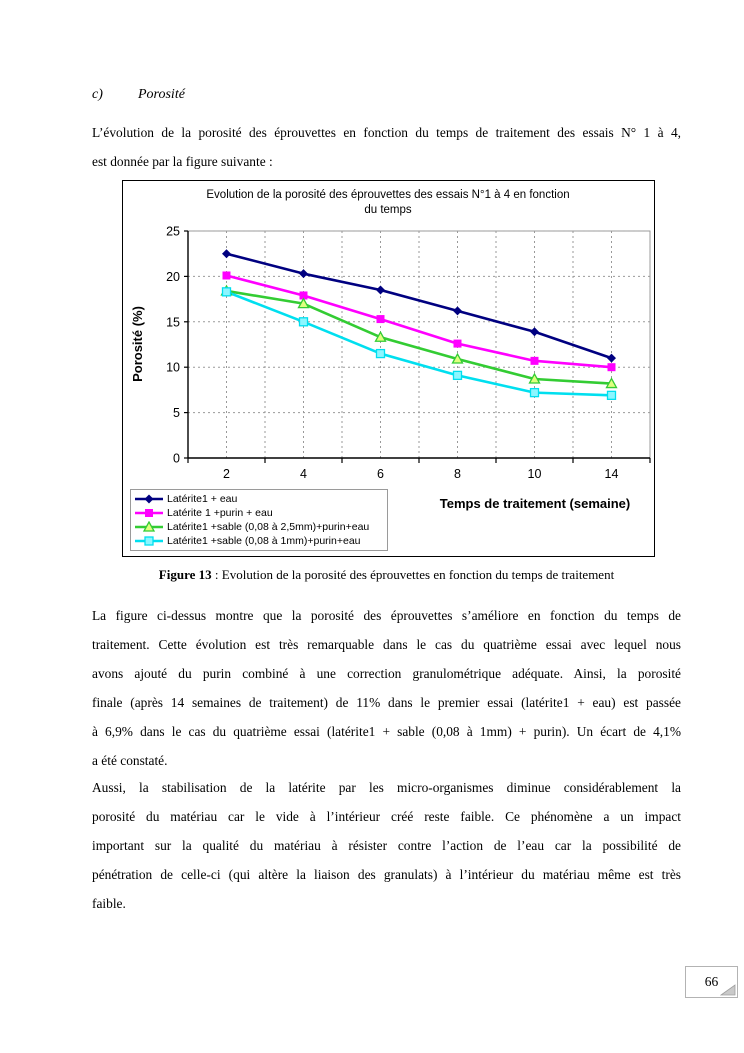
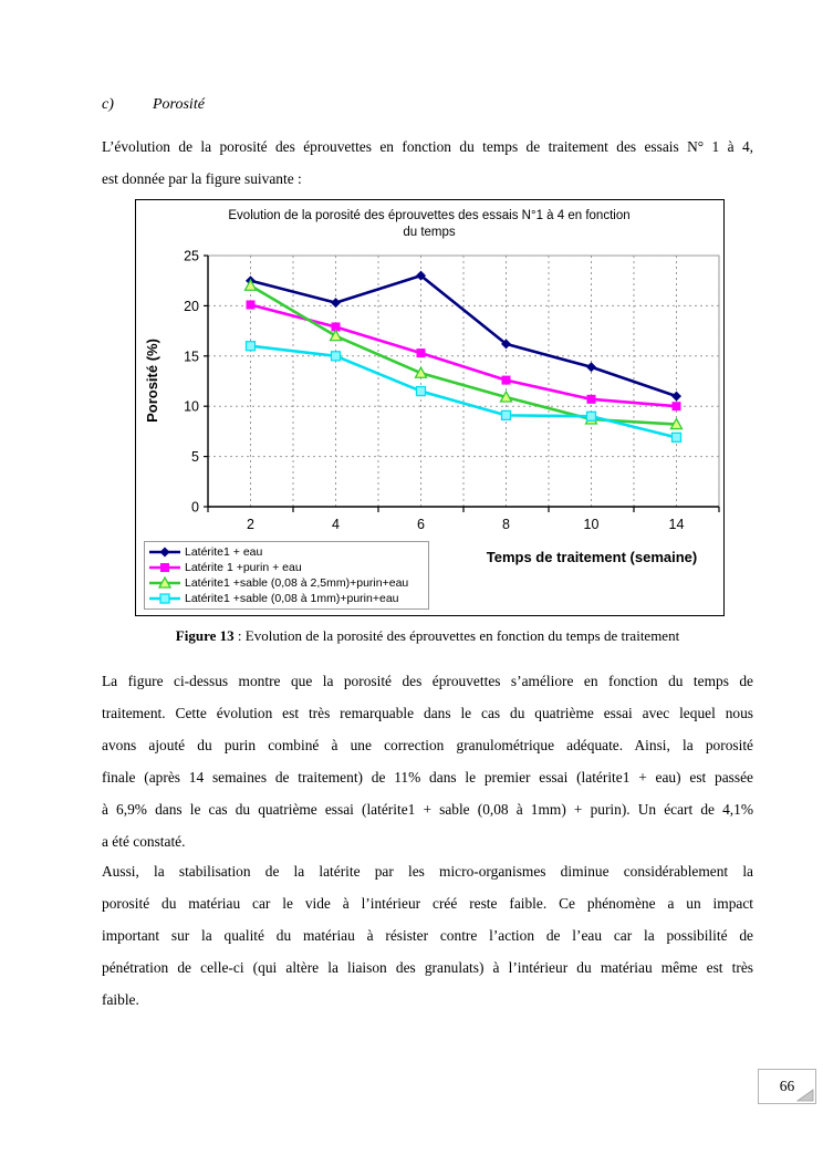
Latérite1 +sable (0,08 à 2,5mm)+purin+eau/2: 18 -> 22
Latérite1 +sable (0,08 à 1mm)+purin+eau/2: 18 -> 16
Latérite1 + eau/6: 18 -> 23
Latérite1 +sable (0,08 à 1mm)+purin+eau/10: 7 -> 9
